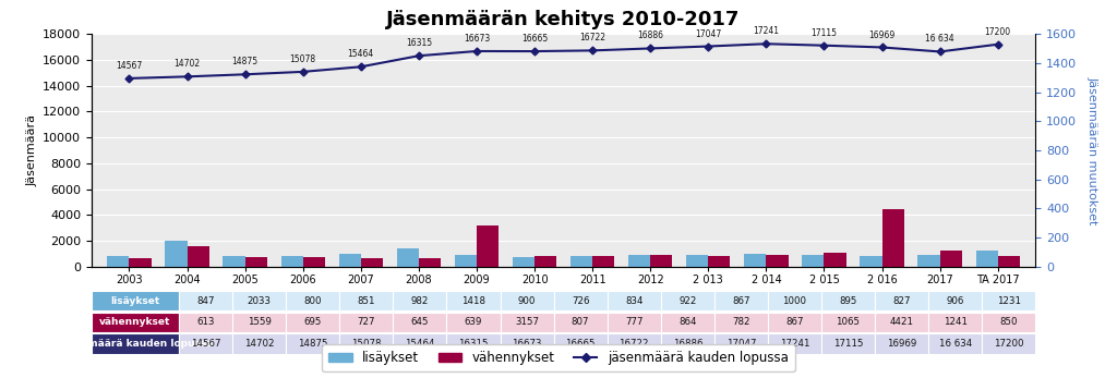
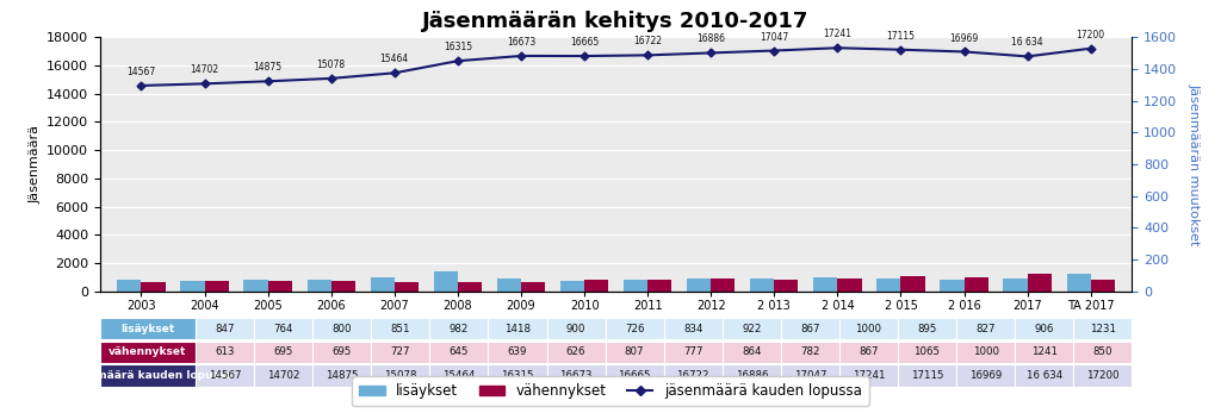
lisäykset/2004: 2033 -> 764
vähennykset/2004: 1559 -> 695
vähennykset/2009: 3157 -> 626
vähennykset/2 016: 4421 -> 1000
